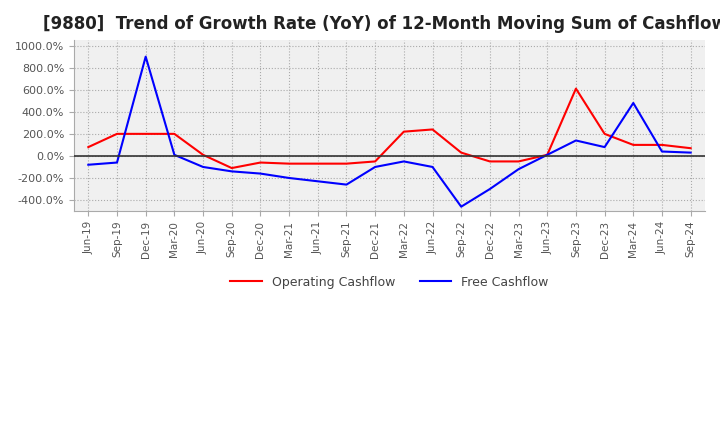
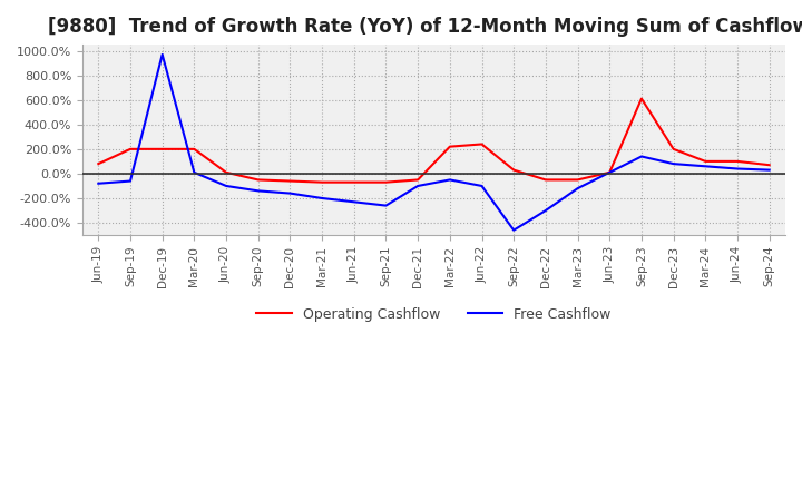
Free Cashflow/Dec-19: 900% -> 970%
Operating Cashflow/Sep-20: -110% -> -50%
Free Cashflow/Mar-24: 480% -> 60%
